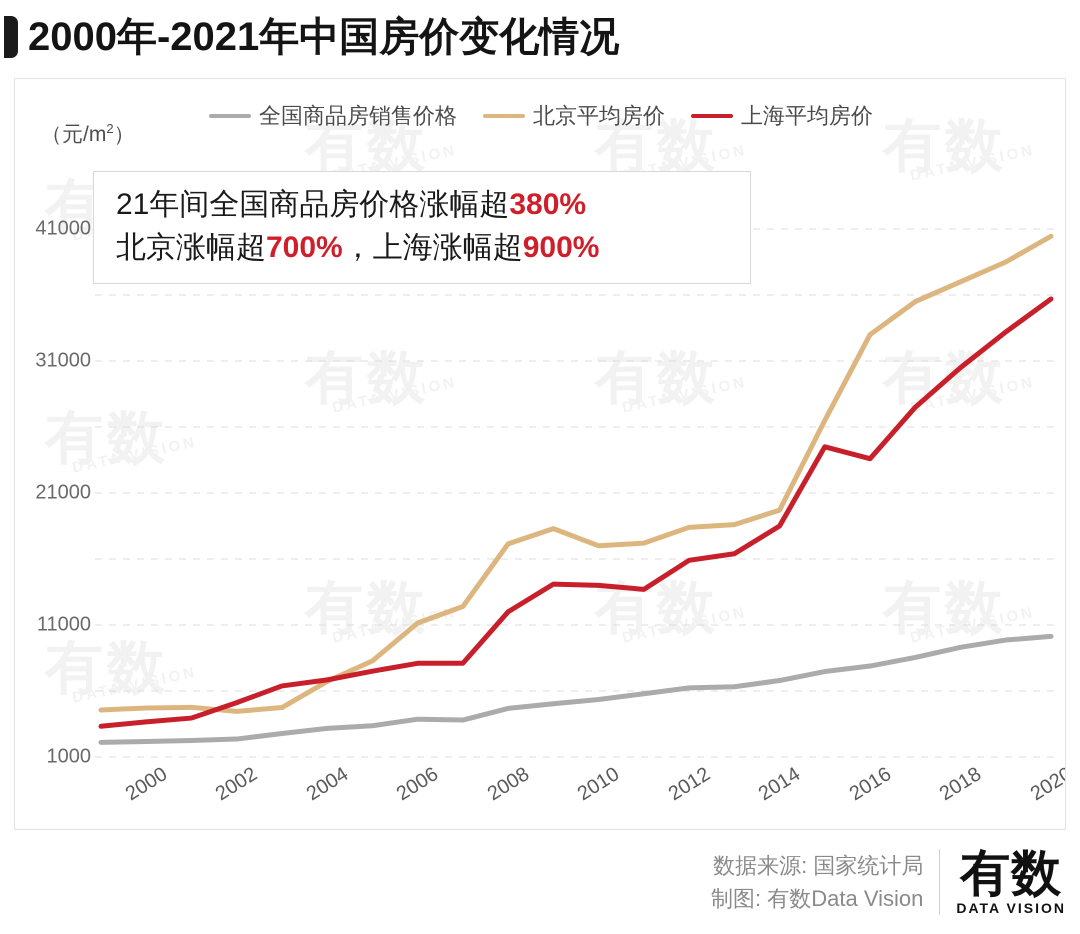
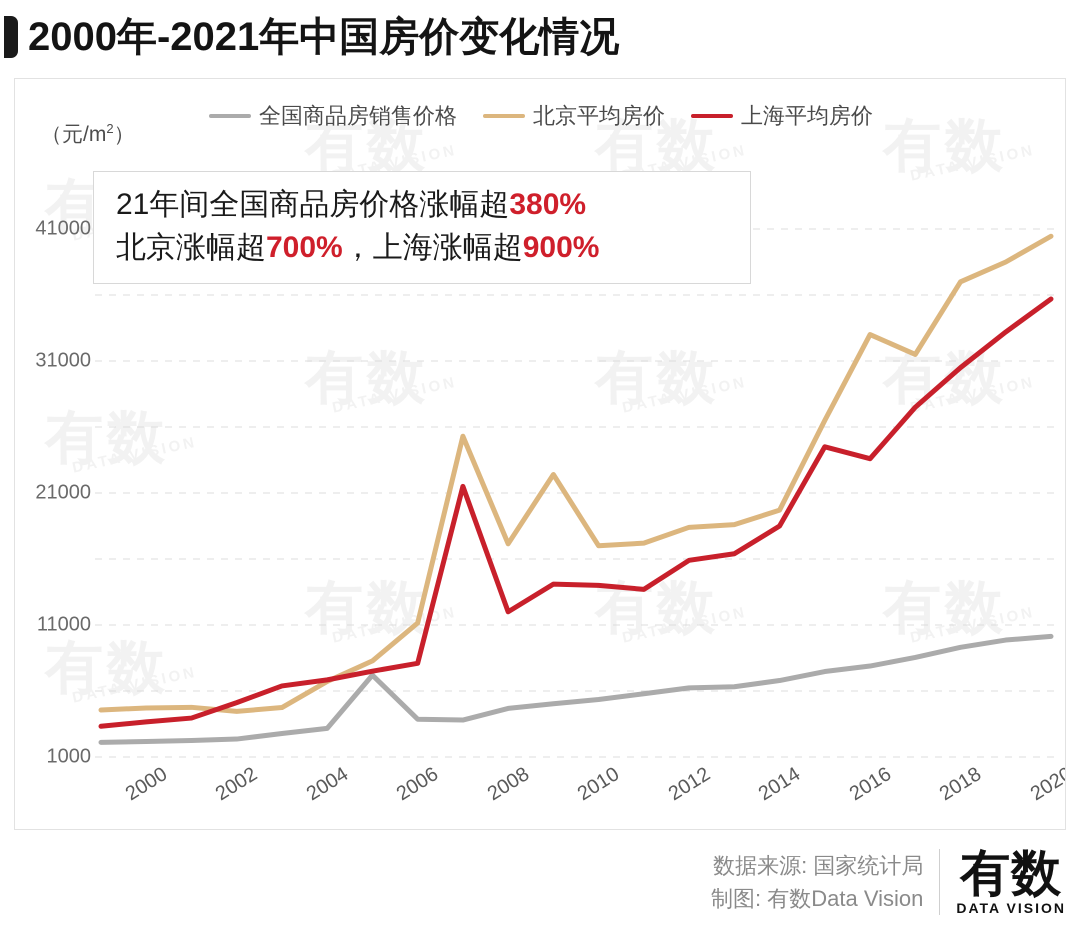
全国商品房销售价格/2006: 3400 -> 7200
北京平均房价/2008: 12400 -> 25300
上海平均房价/2008: 8100 -> 21500
北京平均房价/2010: 18300 -> 22400
北京平均房价/2018: 35500 -> 31500
